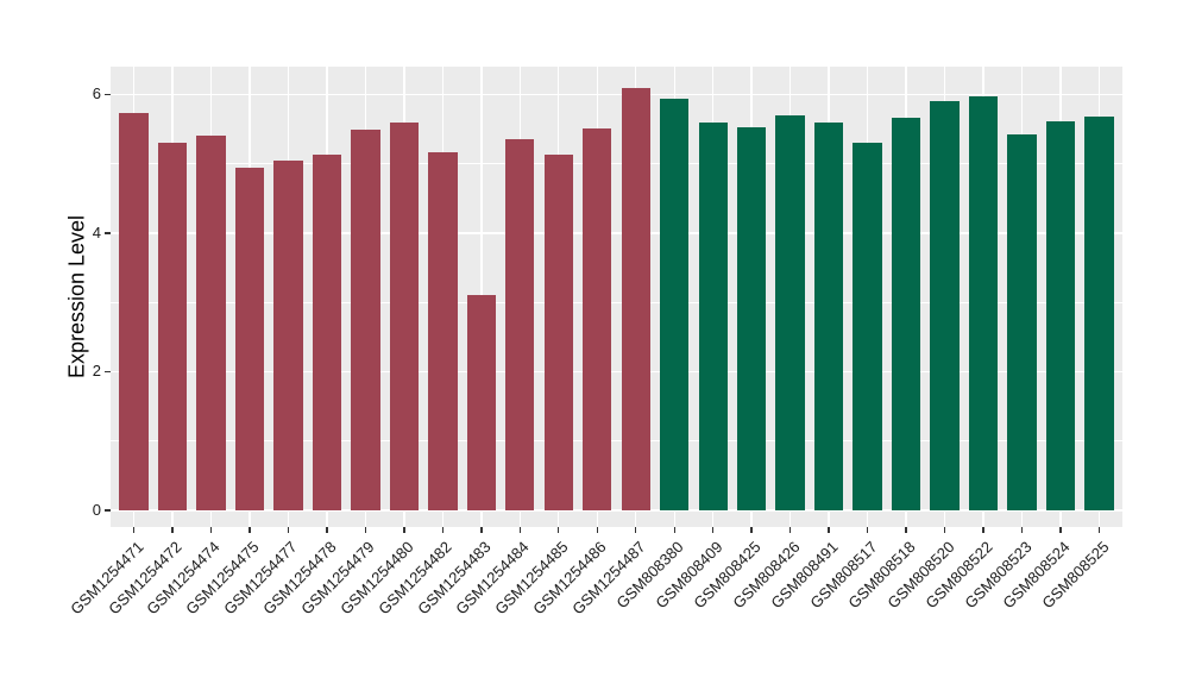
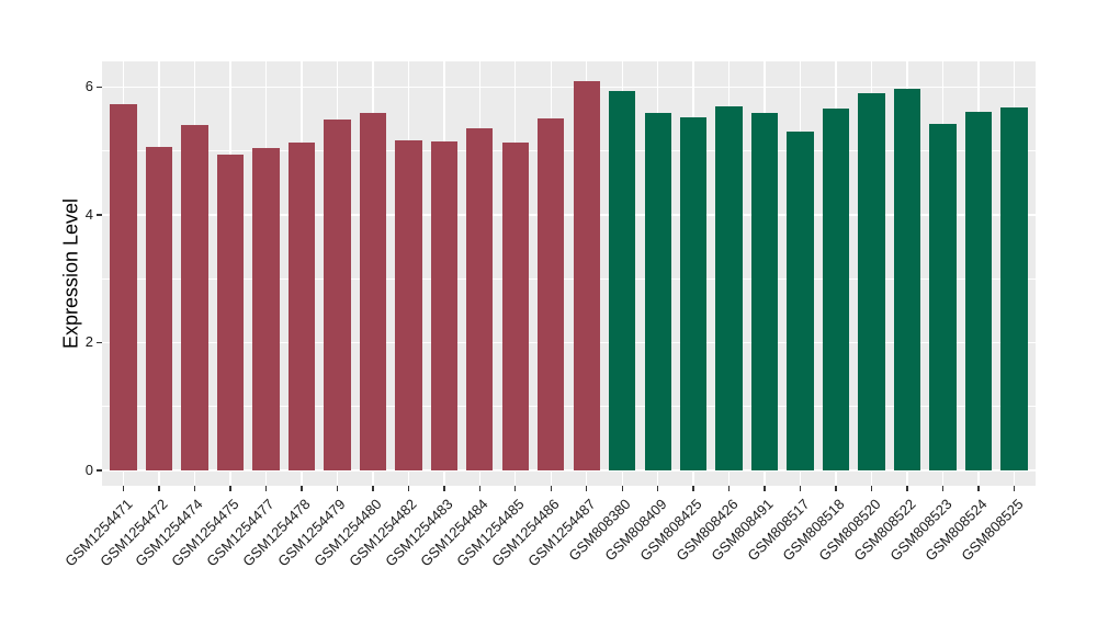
GSM1254472: 5.3 -> 5.1
GSM1254483: 3.1 -> 5.1
